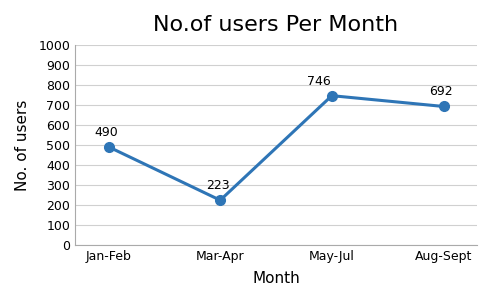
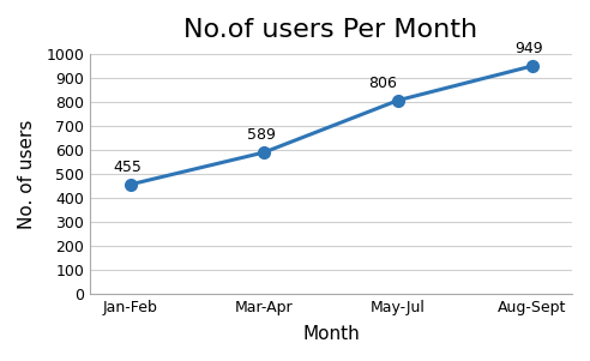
Jan-Feb: 490 -> 455
Mar-Apr: 223 -> 589
May-Jul: 746 -> 806
Aug-Sept: 692 -> 949
